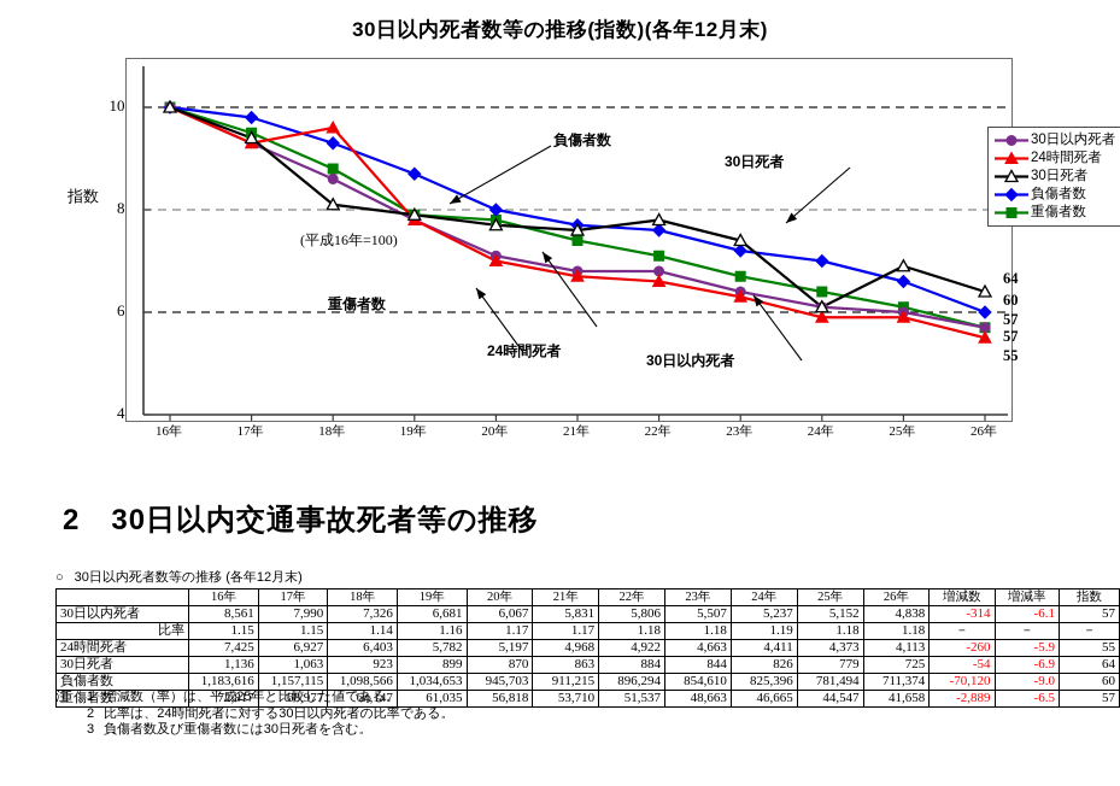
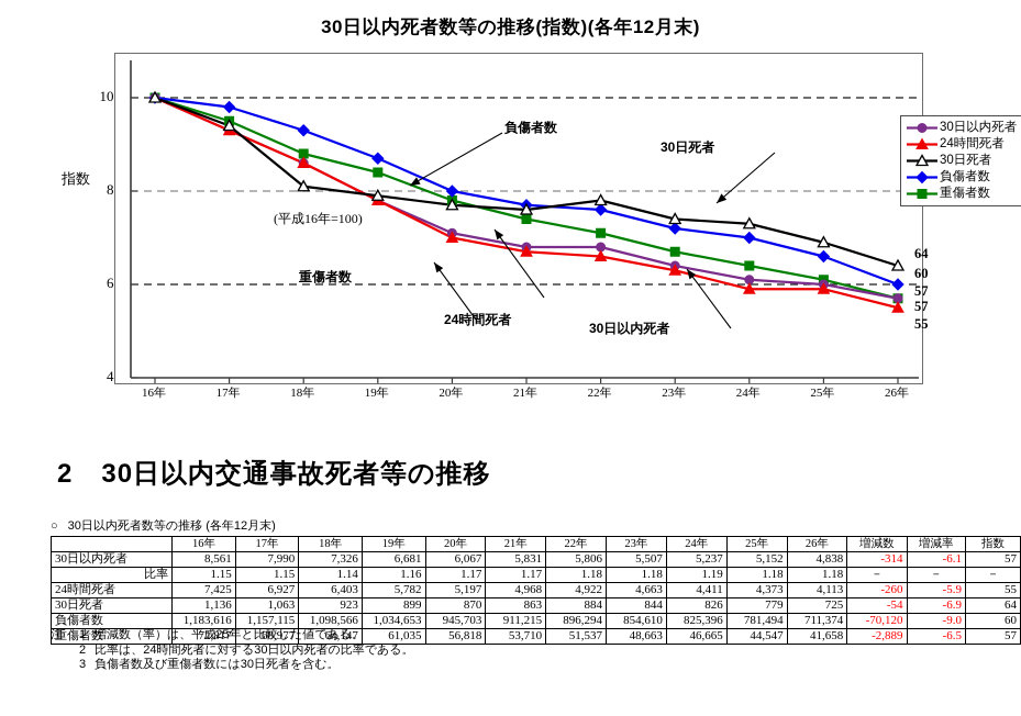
24時間死者/18年: 96 -> 86
重傷者数/19年: 79 -> 84
30日死者/24年: 61 -> 73
